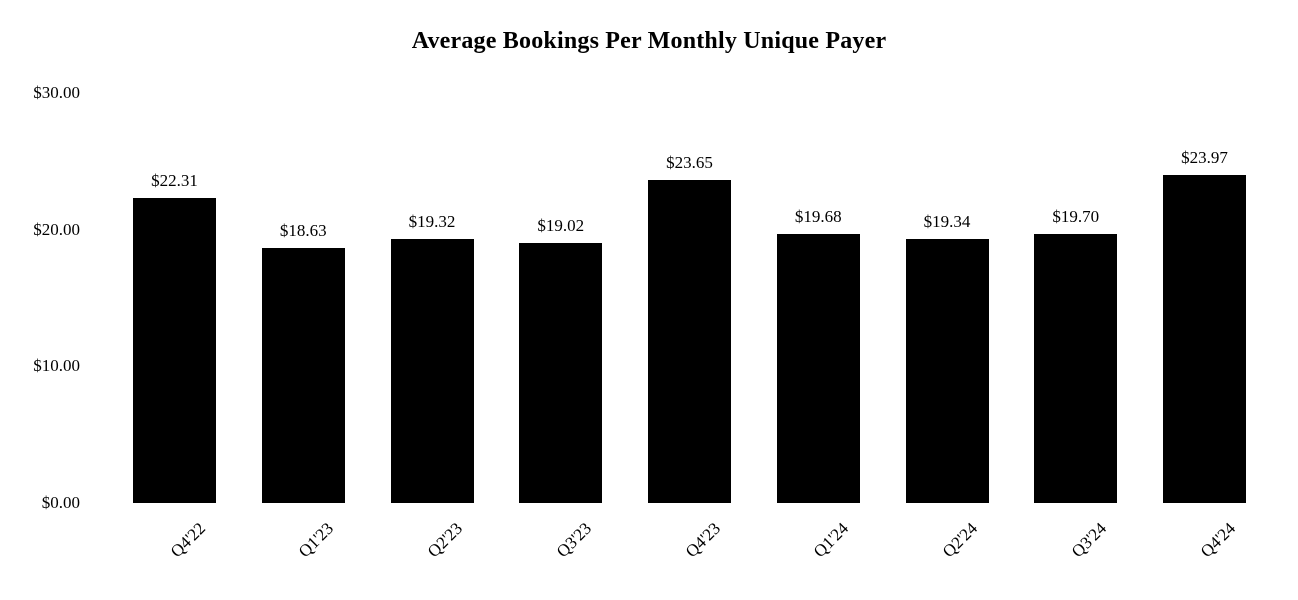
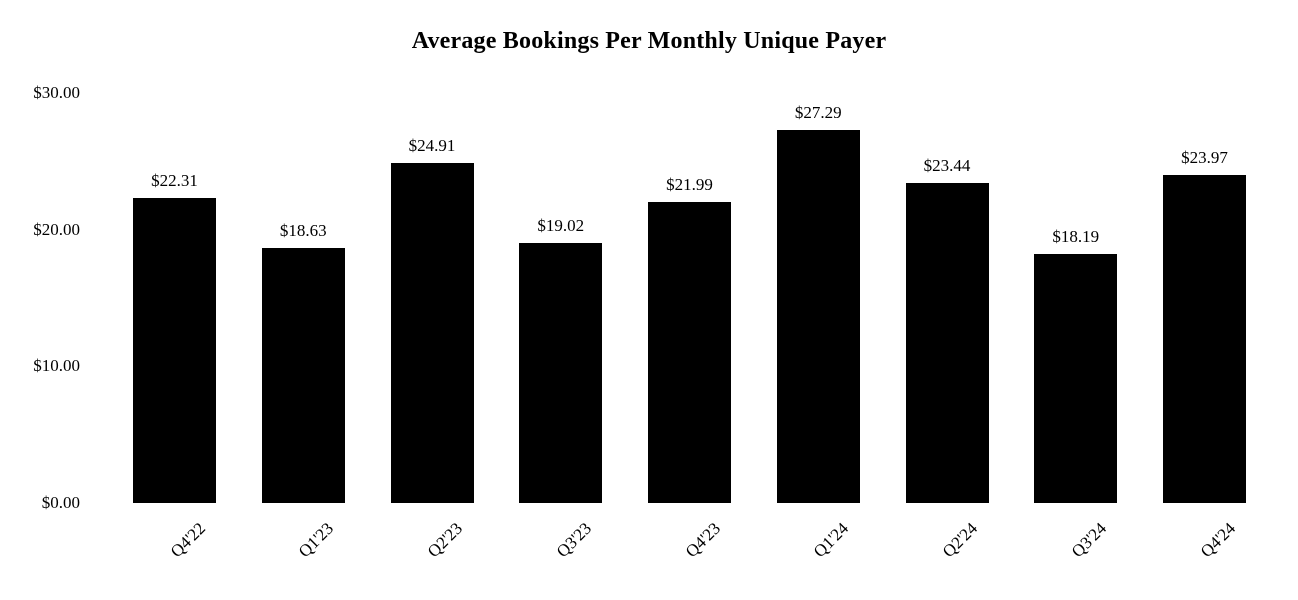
Q2'23: $19.32 -> $24.91
Q4'23: $23.65 -> $21.99
Q1'24: $19.68 -> $27.29
Q2'24: $19.34 -> $23.44
Q3'24: $19.70 -> $18.19
